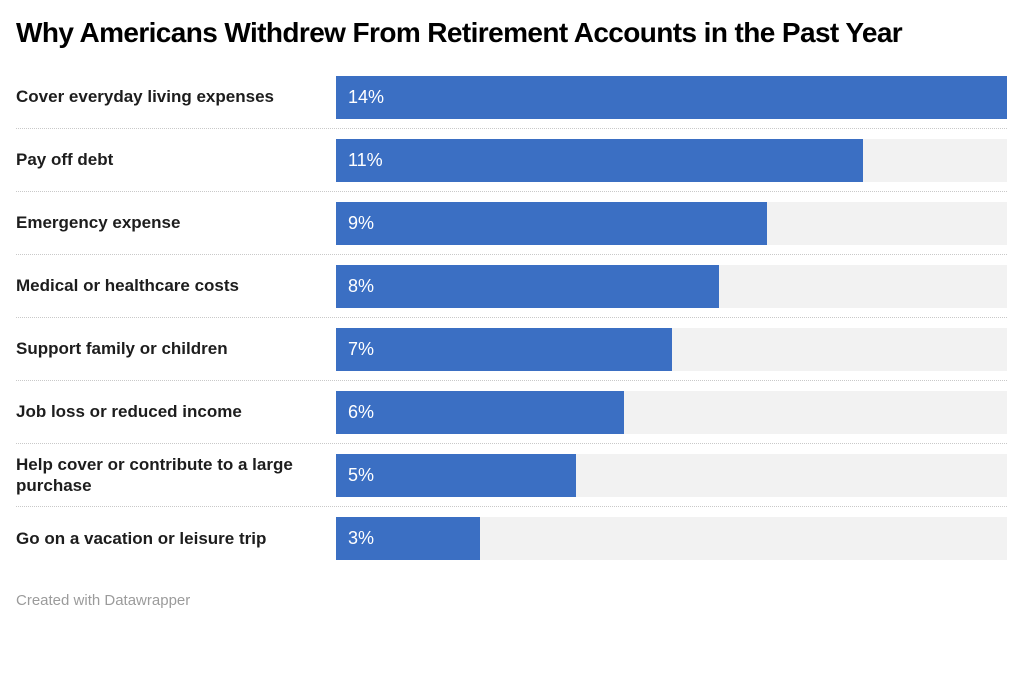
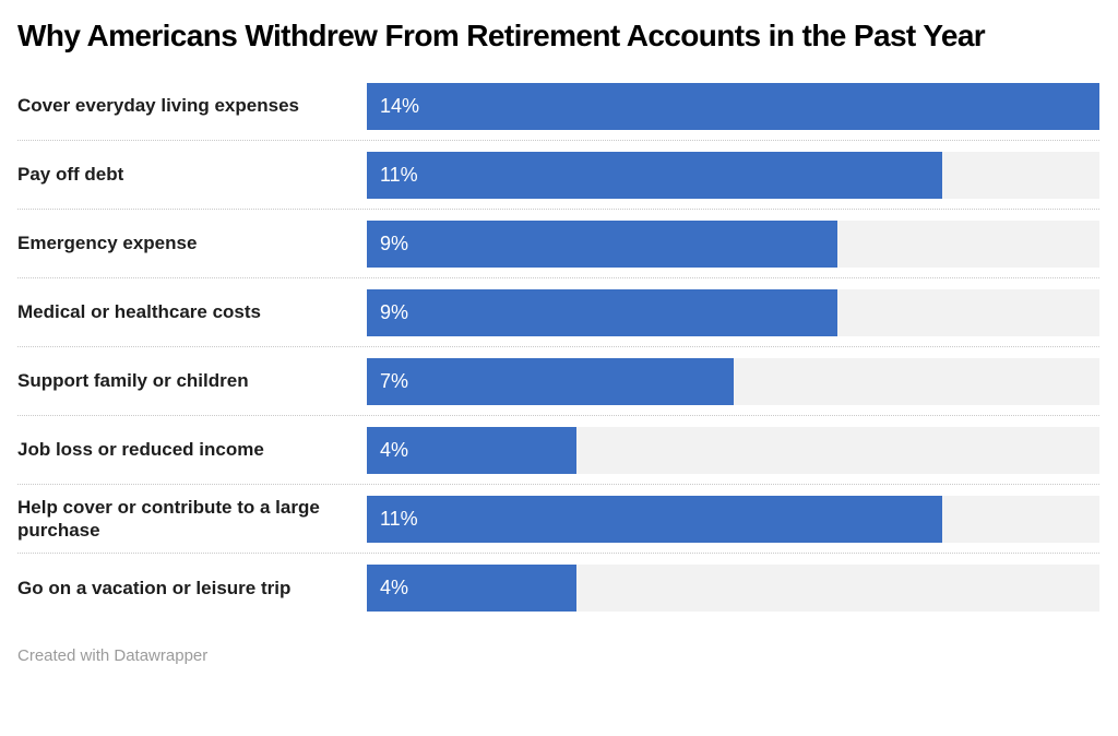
Medical or healthcare costs: 8% -> 9%
Job loss or reduced income: 6% -> 4%
Help cover or contribute to a large purchase: 5% -> 11%
Go on a vacation or leisure trip: 3% -> 4%
